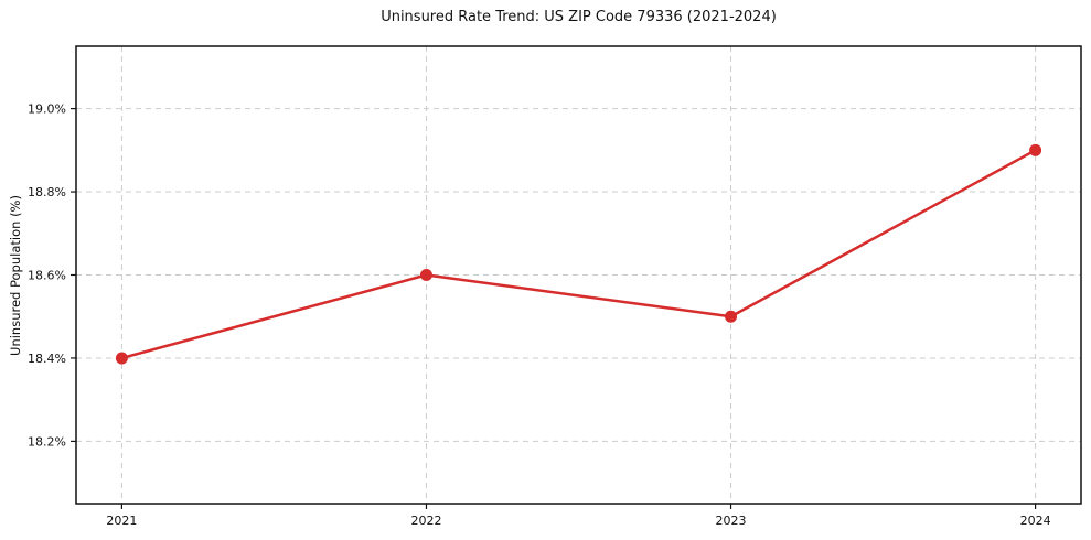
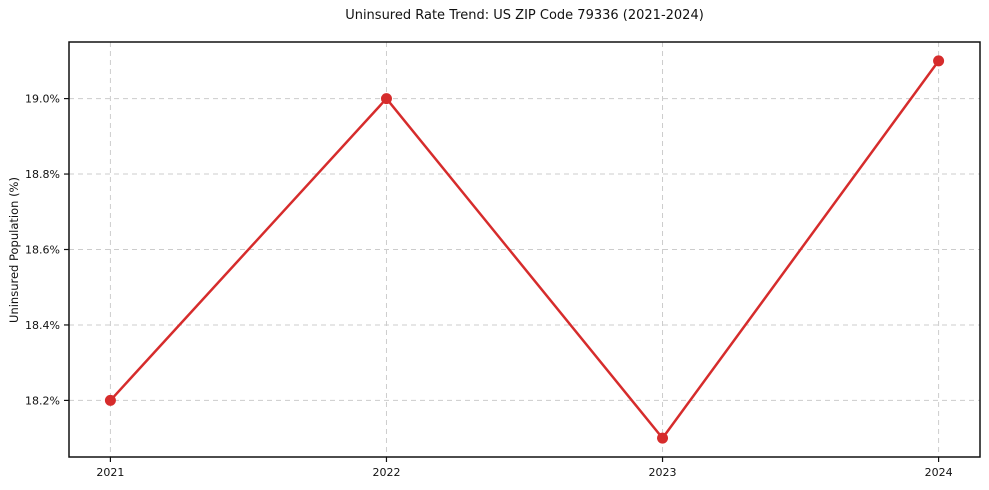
2021: 18.4% -> 18.2%
2022: 18.6% -> 19.0%
2023: 18.5% -> 18.1%
2024: 18.9% -> 19.1%
